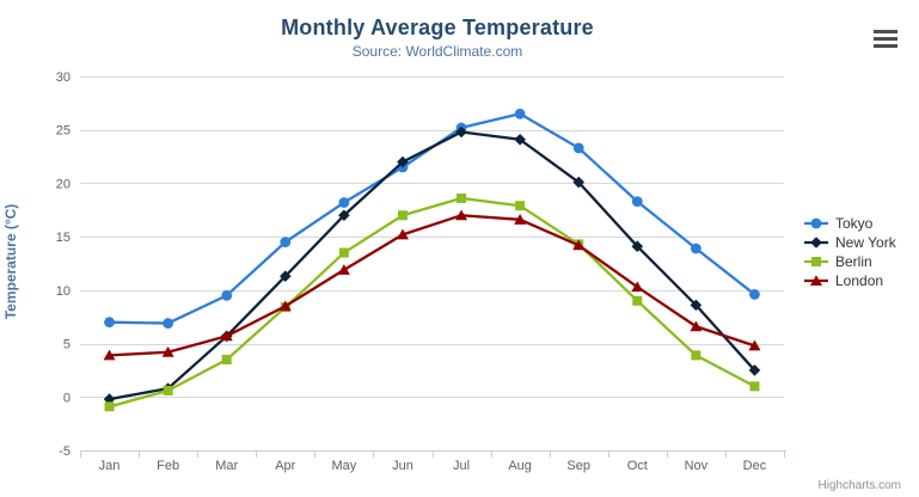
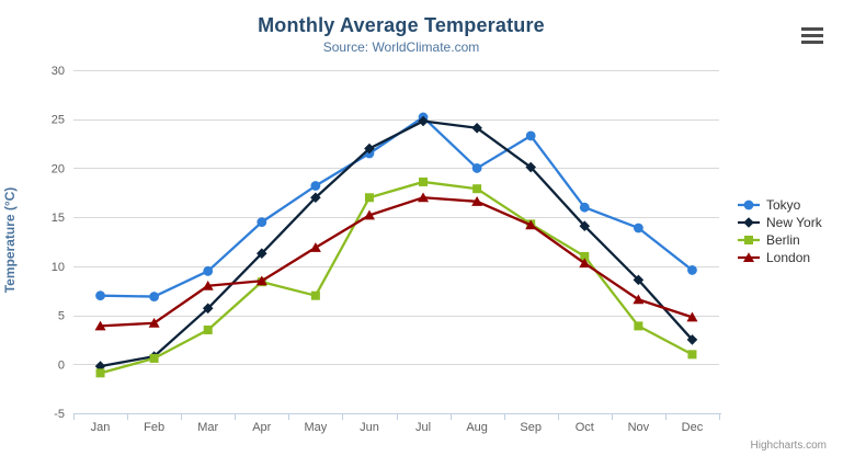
London/Mar: 6 -> 8
Berlin/May: 14 -> 7
Tokyo/Aug: 26 -> 20
Tokyo/Oct: 18 -> 16
Berlin/Oct: 9 -> 11
